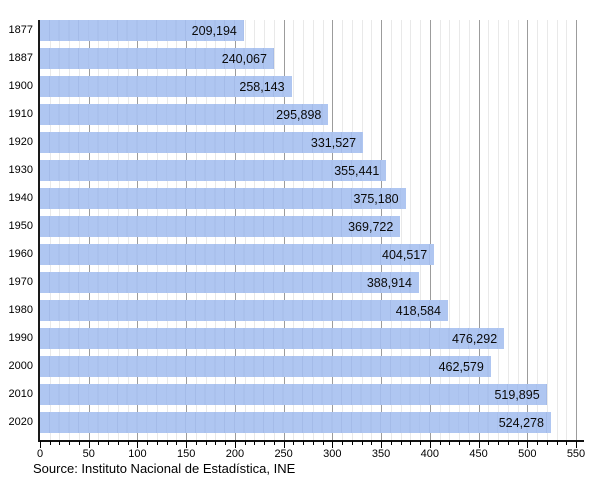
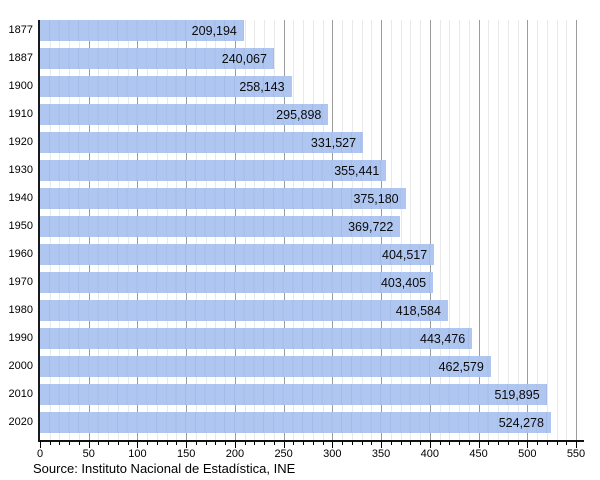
1970: 388,914 -> 403,405
1990: 476,292 -> 443,476
